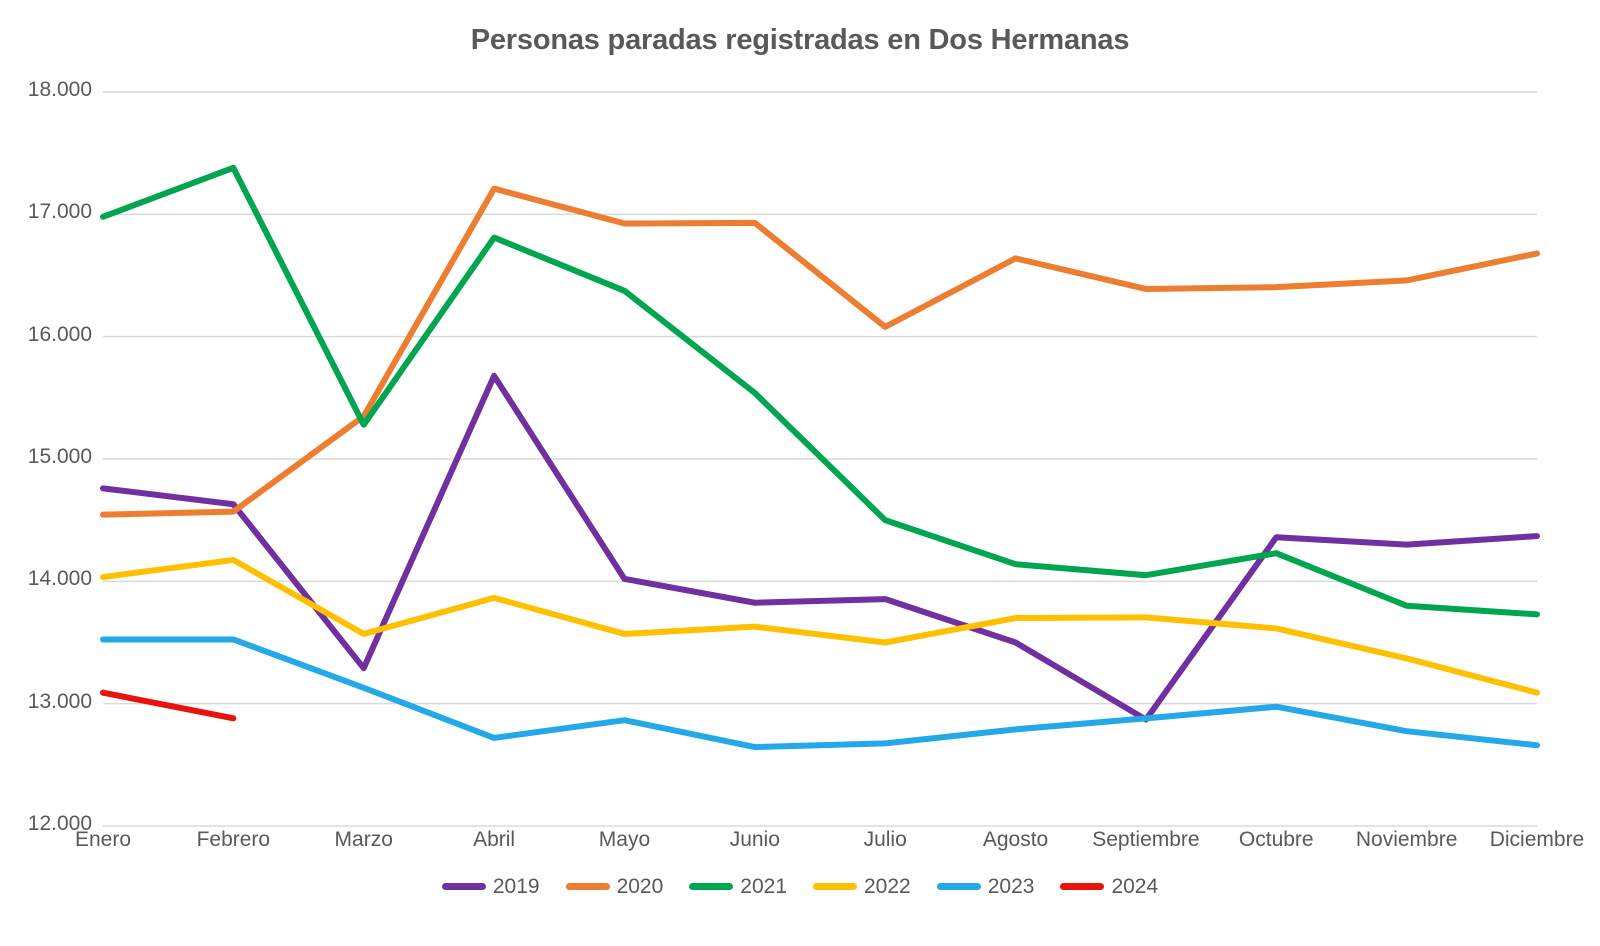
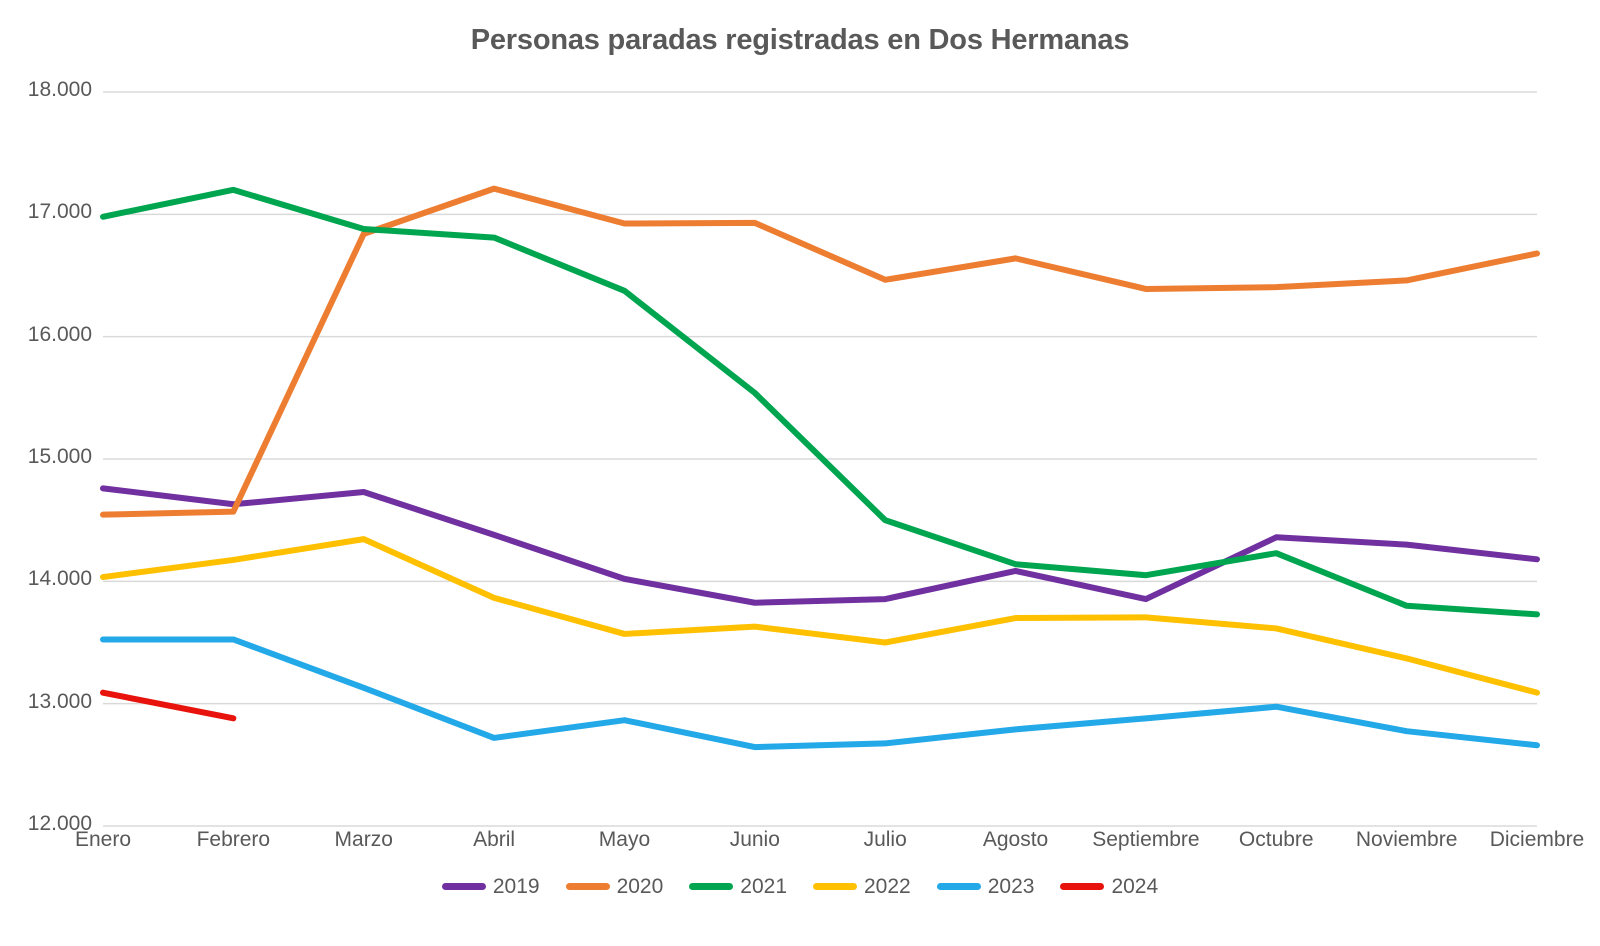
2021/Febrero: 17380 -> 17200
2019/Marzo: 13290 -> 14730
2020/Marzo: 15350 -> 16840
2021/Marzo: 15280 -> 16880
2022/Marzo: 13570 -> 14340
2019/Abril: 15680 -> 14380
2020/Julio: 16080 -> 16460
2019/Agosto: 13500 -> 14080
2019/Septiembre: 12870 -> 13860
2019/Diciembre: 14370 -> 14180
